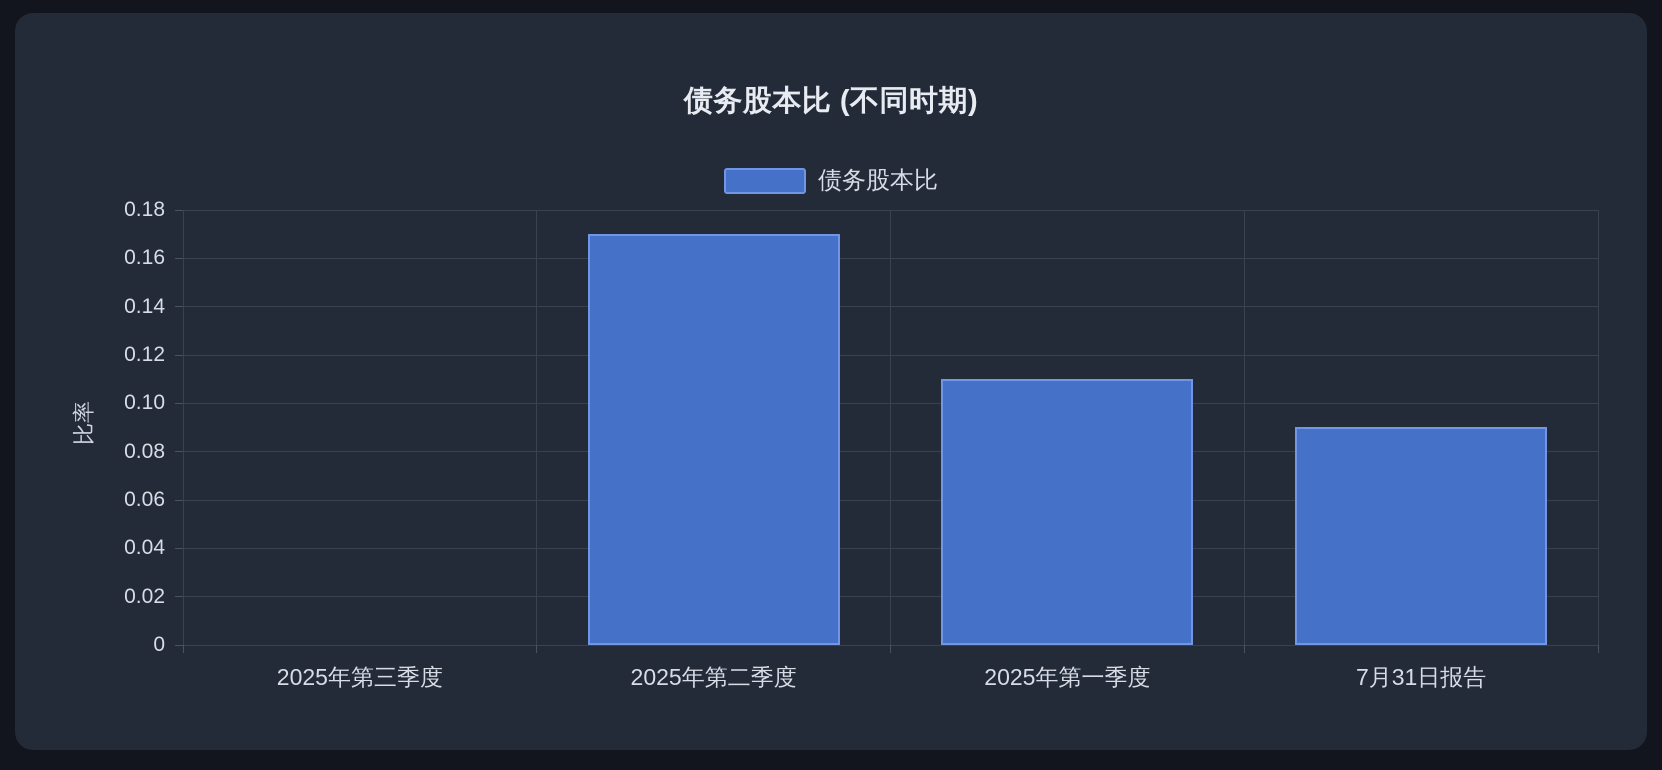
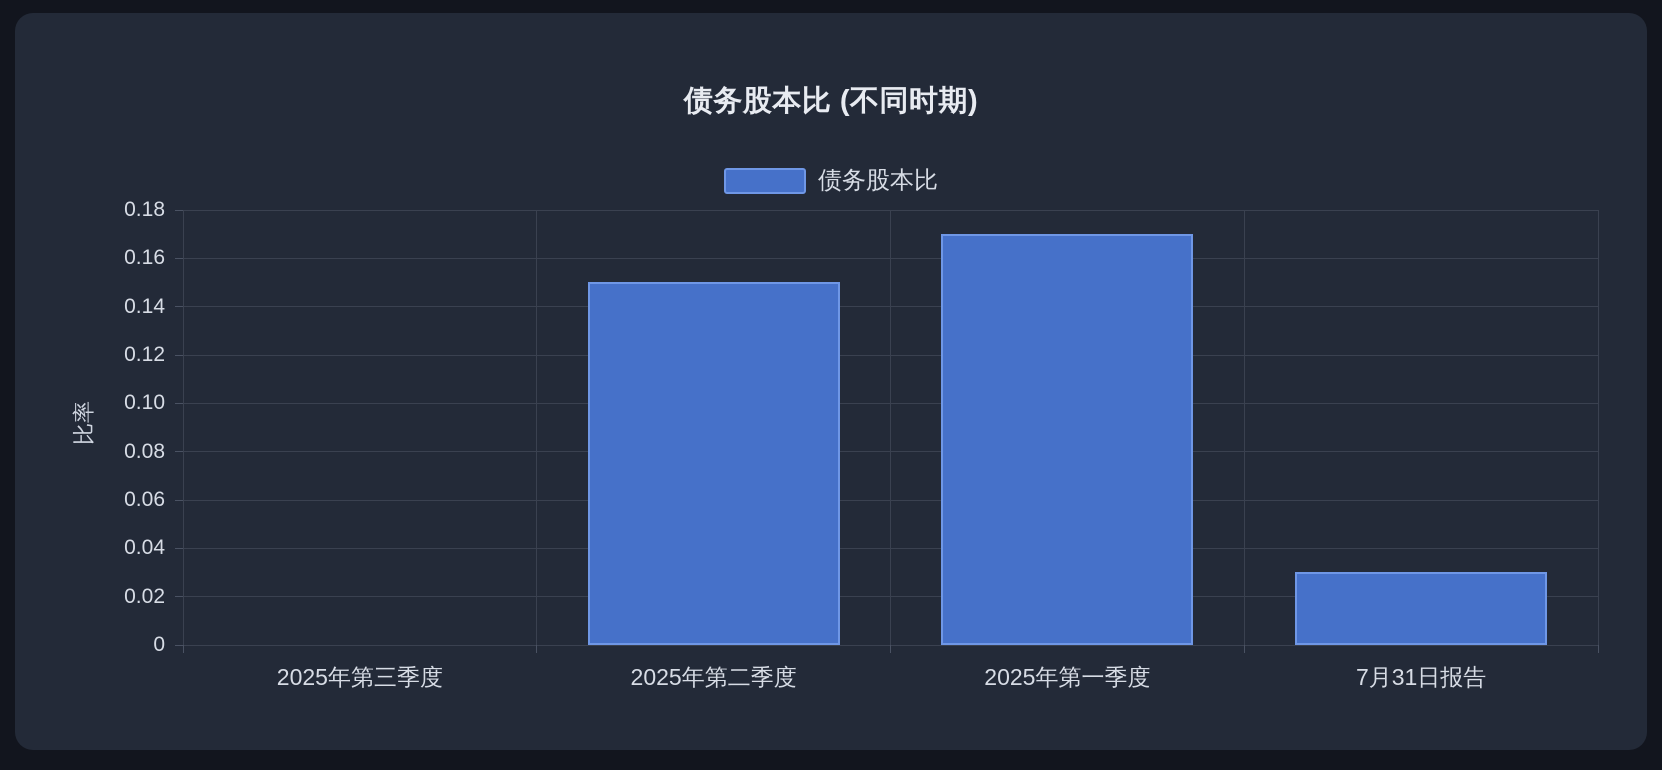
2025年第二季度: 0.17 -> 0.15
2025年第一季度: 0.11 -> 0.17
7月31日报告: 0.09 -> 0.03
